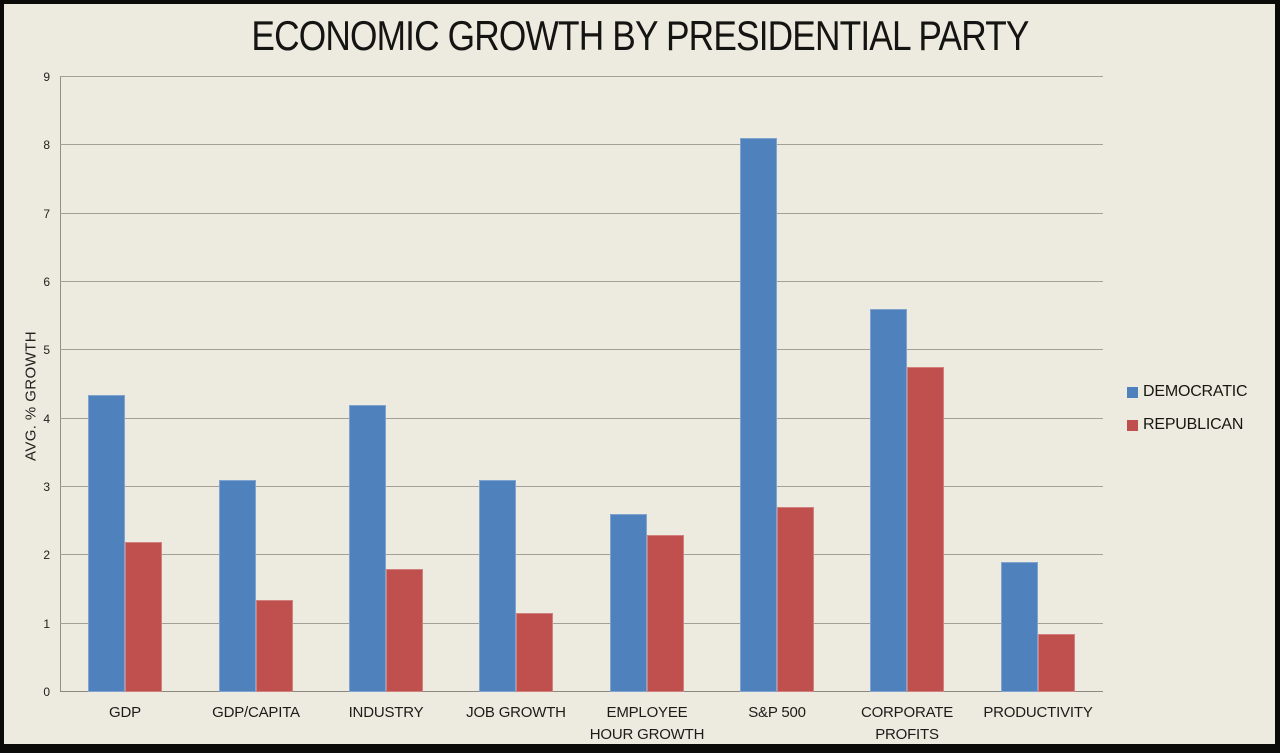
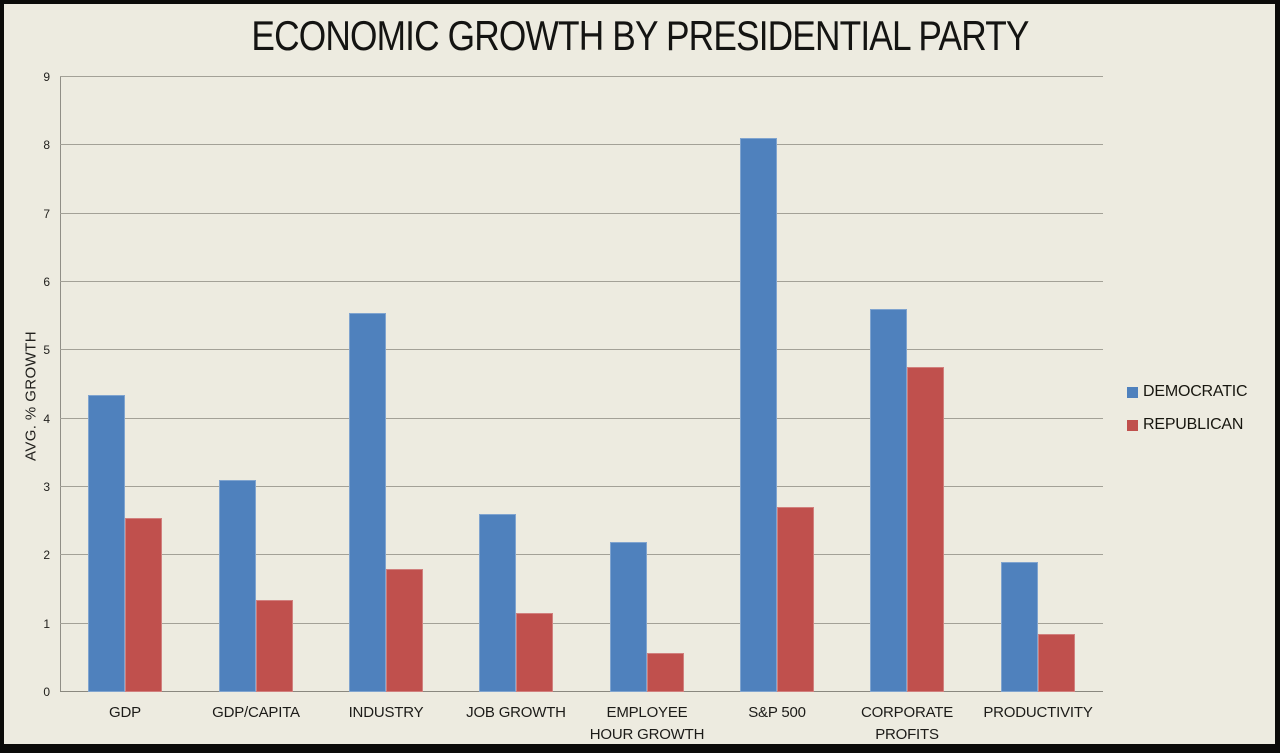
REPUBLICAN/GDP: 2.2 -> 2.5
DEMOCRATIC/INDUSTRY: 4.2 -> 5.5
DEMOCRATIC/JOB GROWTH: 3.1 -> 2.6
DEMOCRATIC/EMPLOYEE HOUR GROWTH: 2.6 -> 2.2
REPUBLICAN/EMPLOYEE HOUR GROWTH: 2.3 -> 0.6
